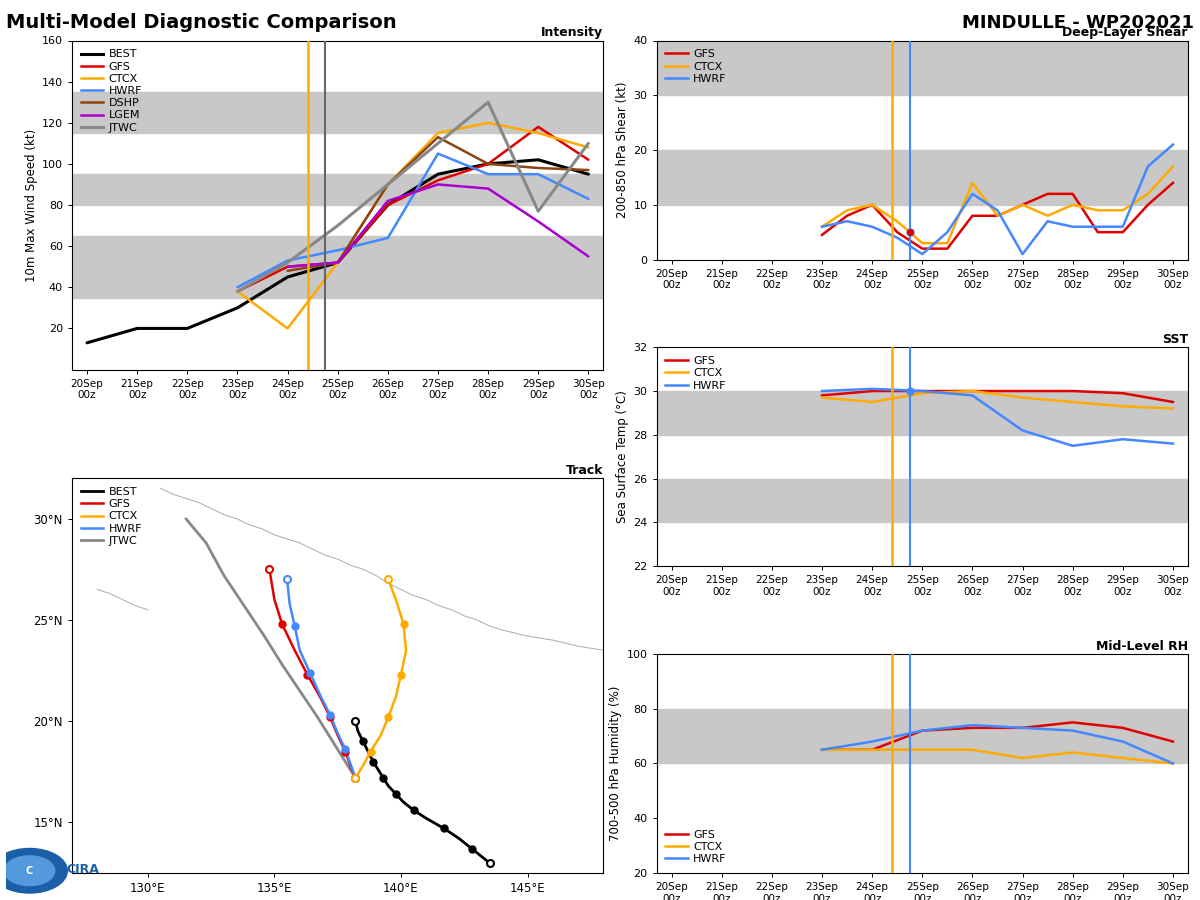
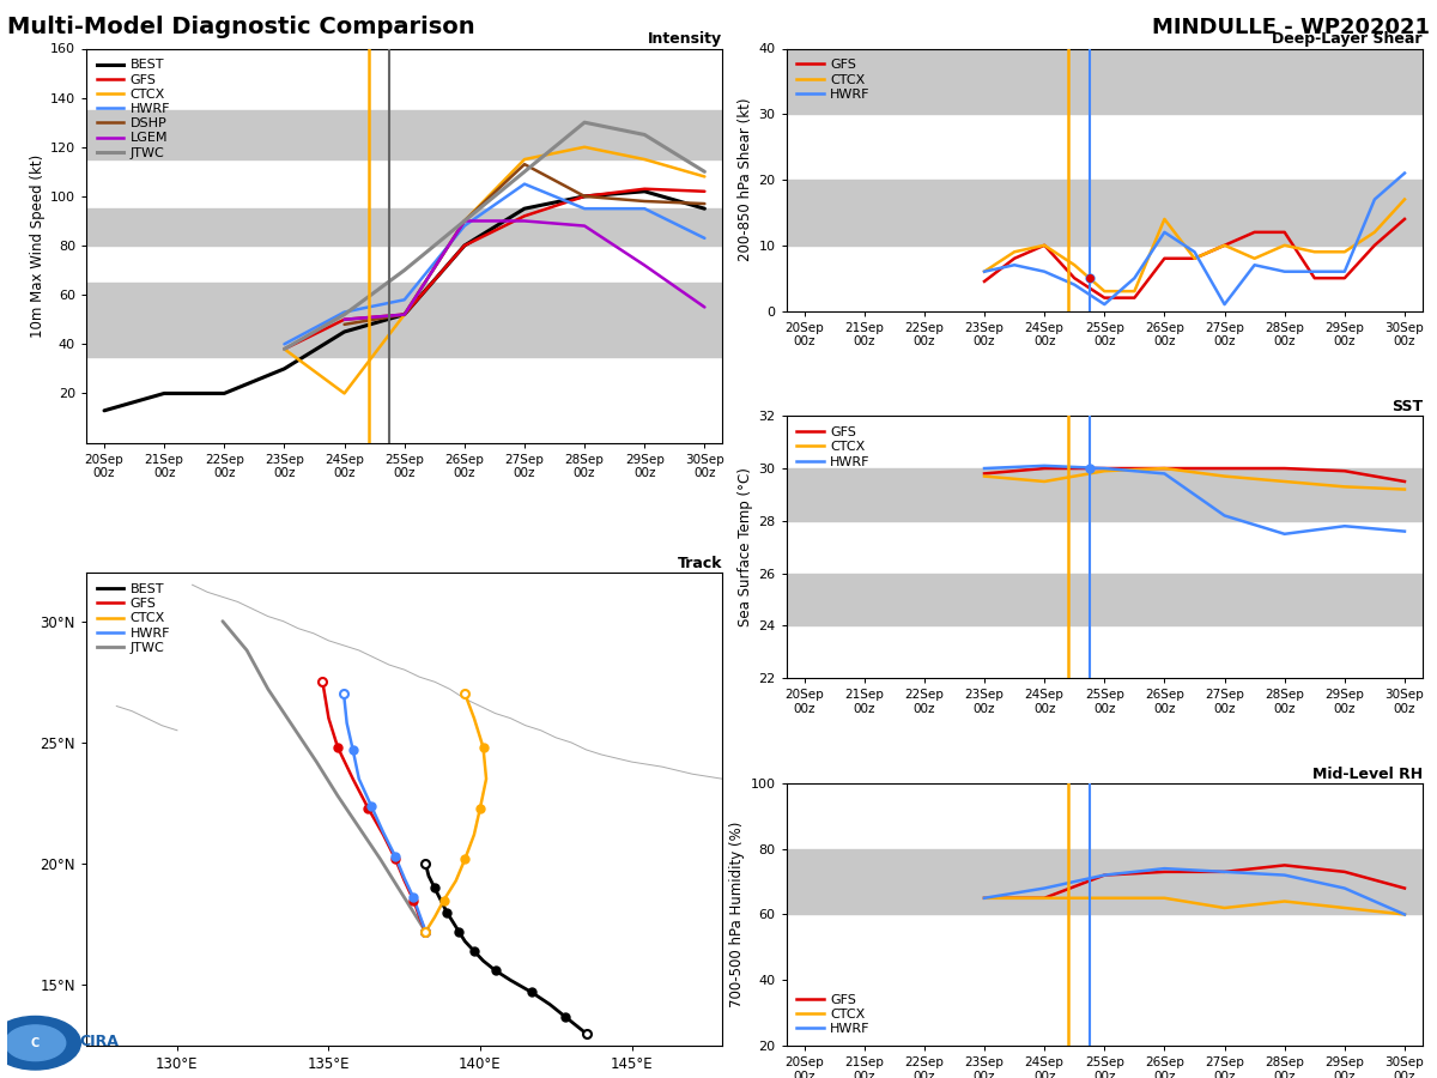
Intensity/HWRF/26Sep 00z: 64 -> 88
Intensity/LGEM/26Sep 00z: 82 -> 90
Intensity/GFS/29Sep 00z: 118 -> 103
Intensity/JTWC/29Sep 00z: 77 -> 125
